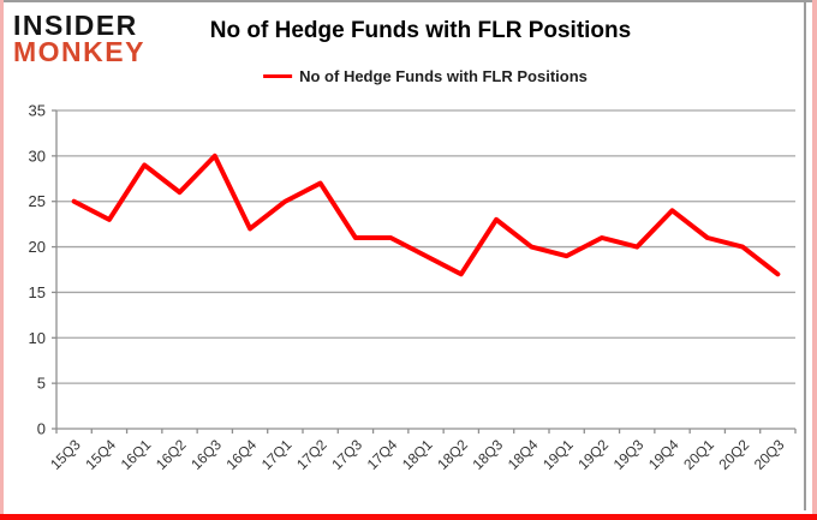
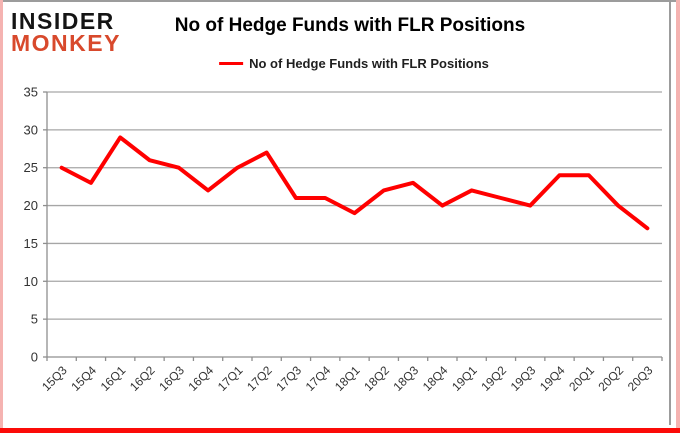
16Q3: 30 -> 25
18Q2: 17 -> 22
19Q1: 19 -> 22
20Q1: 21 -> 24
